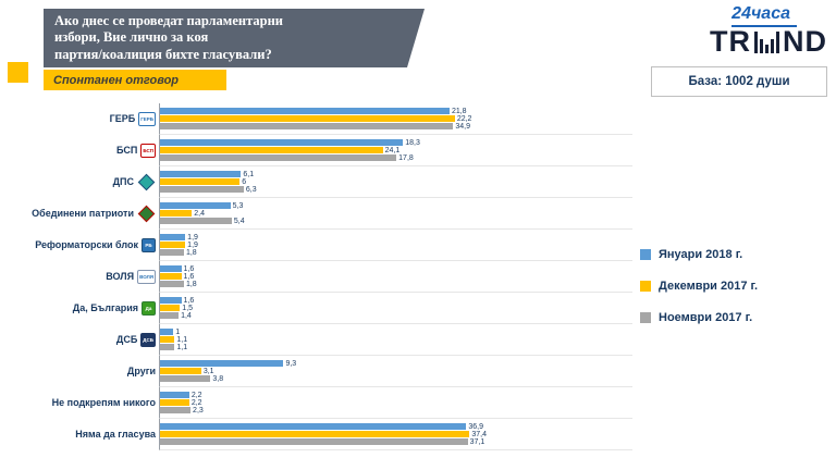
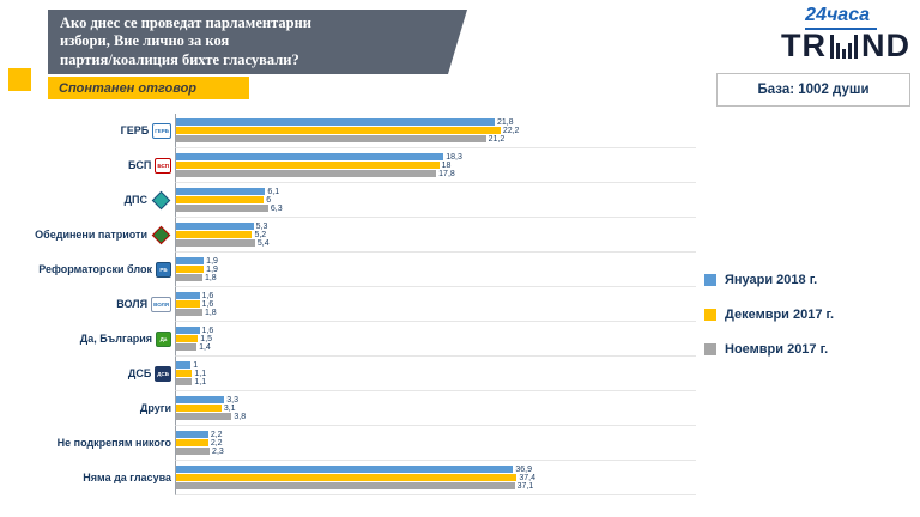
Ноември 2017 г./ГЕРБ: 34,9 -> 21,2
Декември 2017 г./БСП: 24,1 -> 18
Декември 2017 г./Обединени патриоти: 2,4 -> 5,2
Януари 2018 г./Други: 9,3 -> 3,3
